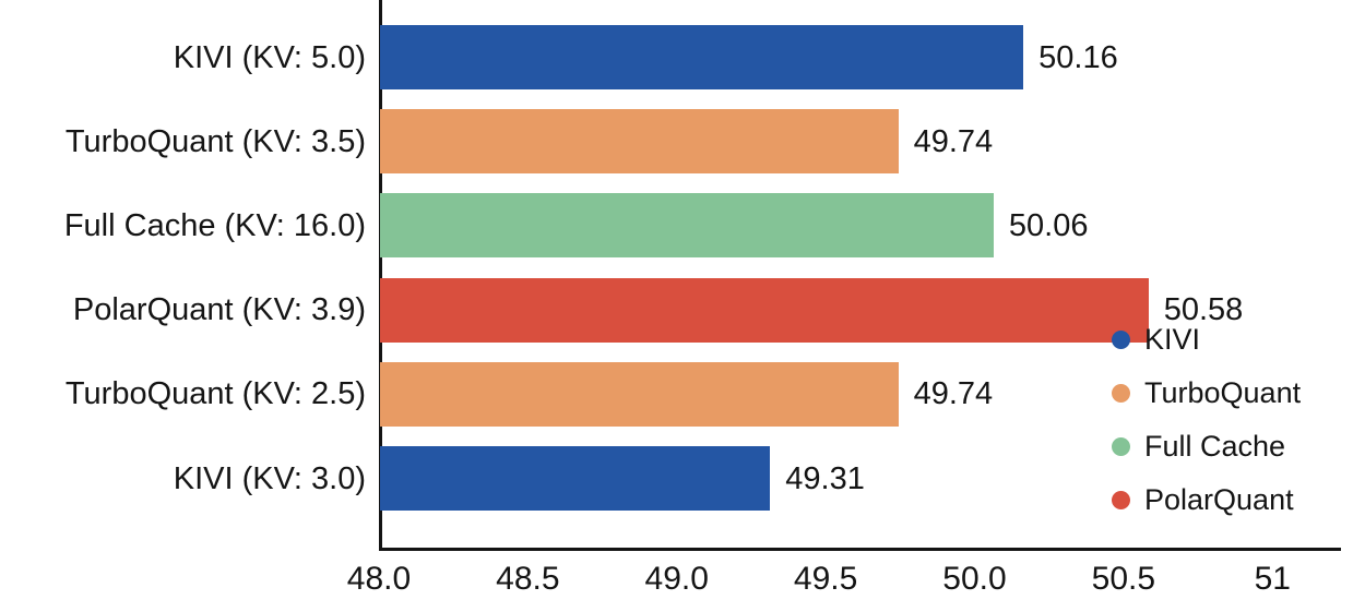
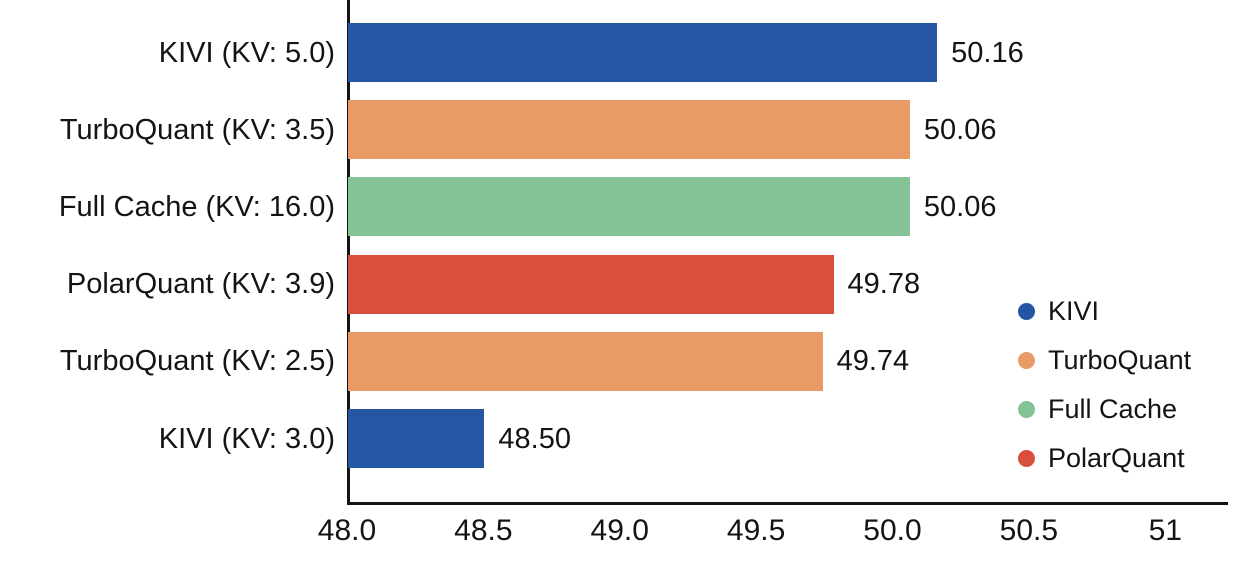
TurboQuant (KV: 3.5): 49.74 -> 50.06
PolarQuant (KV: 3.9): 50.58 -> 49.78
KIVI (KV: 3.0): 49.31 -> 48.50
